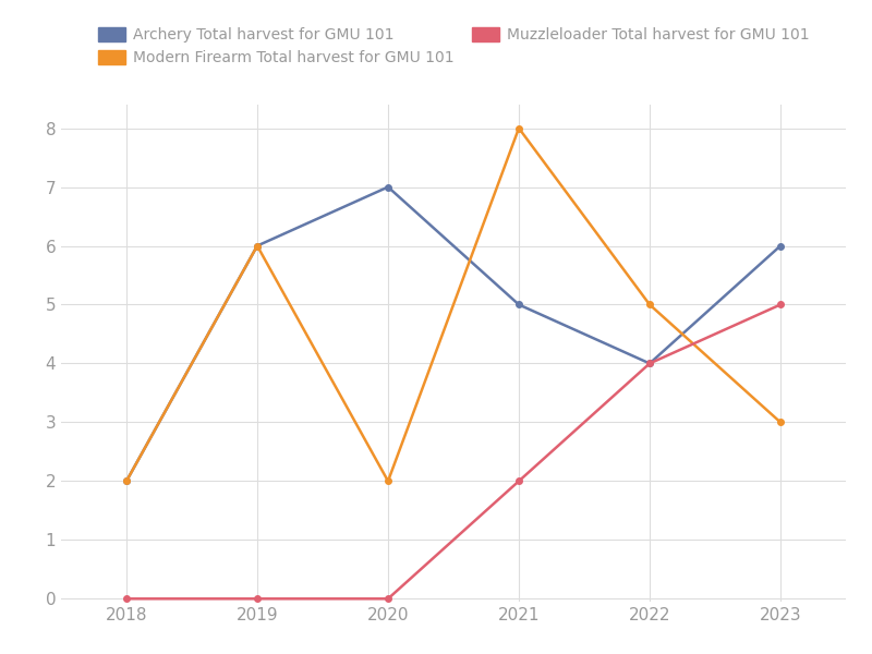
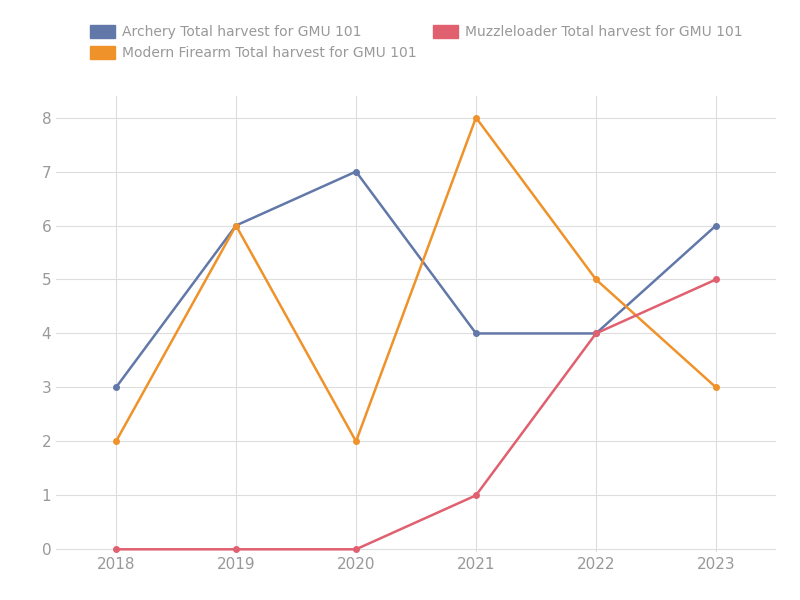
Archery Total harvest for GMU 101/2018: 2 -> 3
Archery Total harvest for GMU 101/2021: 5 -> 4
Muzzleloader Total harvest for GMU 101/2021: 2 -> 1
